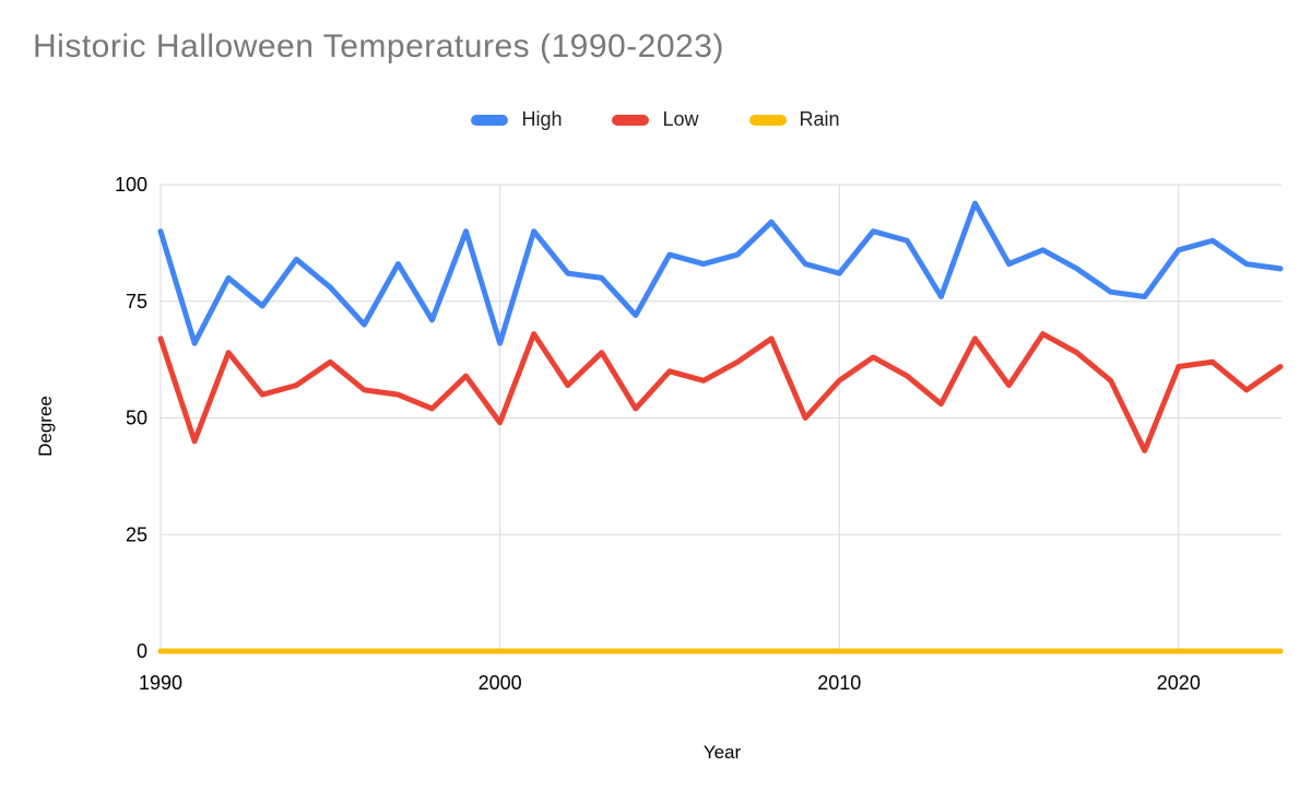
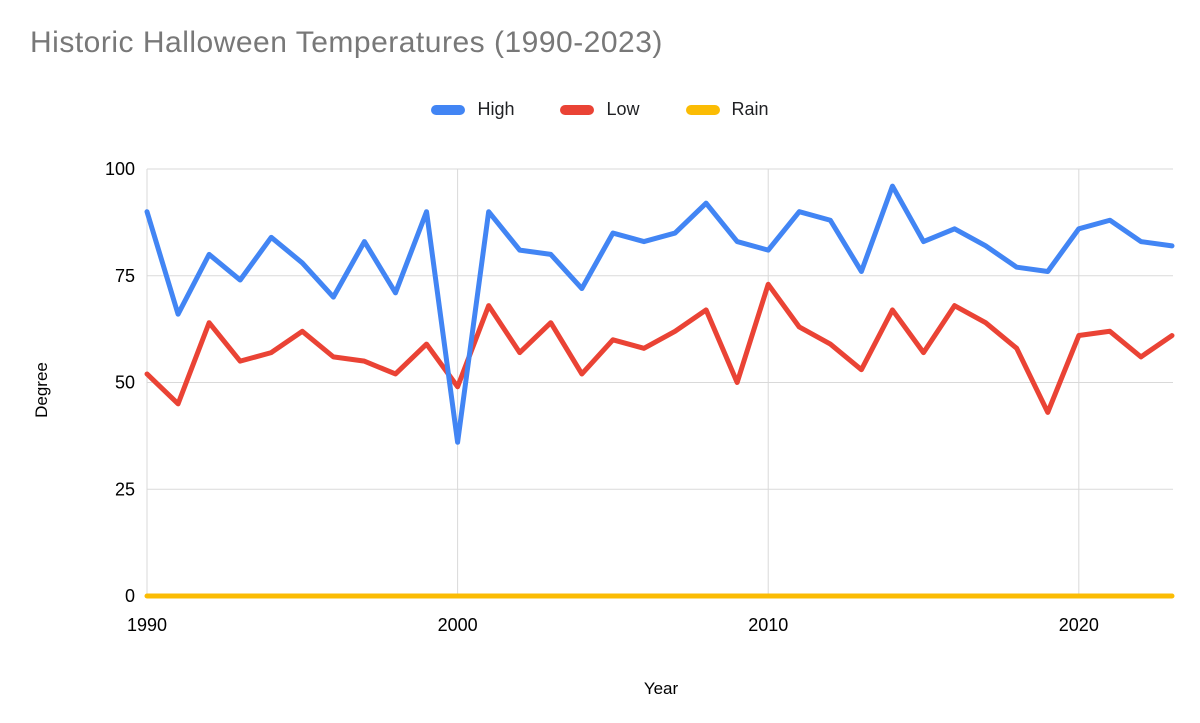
Low/1990: 67 -> 52
High/2000: 66 -> 36
Low/2010: 58 -> 73
